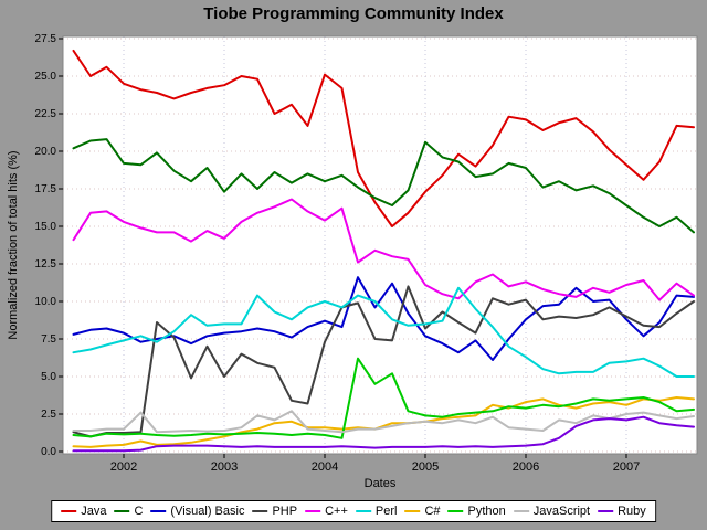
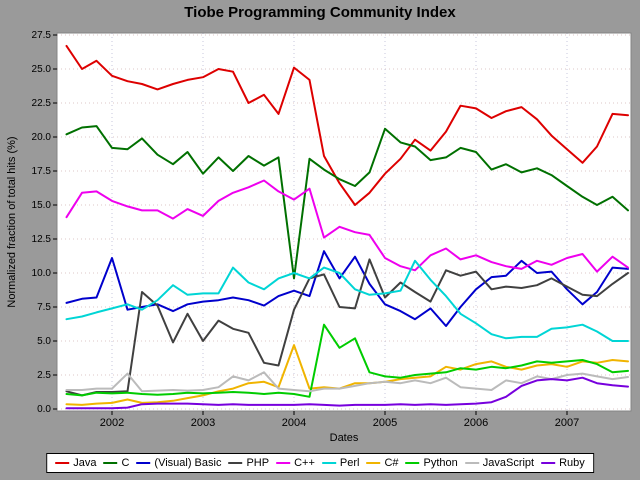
(Visual) Basic/2002: 7.9 -> 11.1
C/2004: 18.0 -> 9.6
C#/2004: 1.6 -> 4.7
